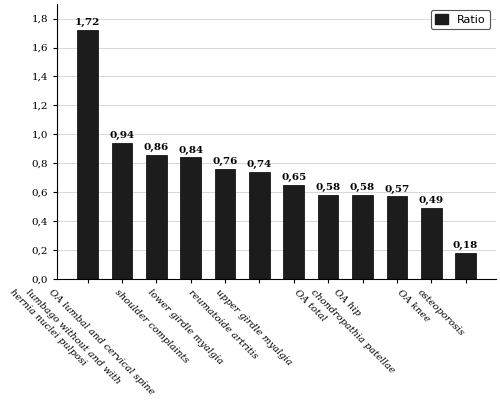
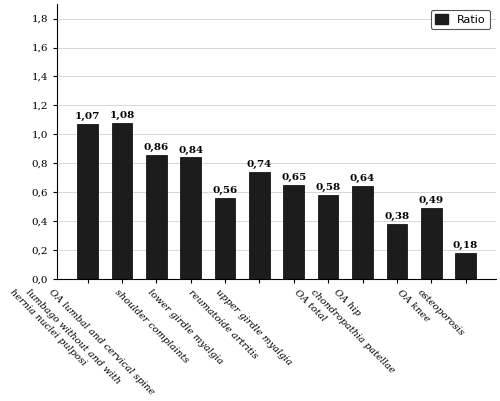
hernia nuclei pulposi: 1,72 -> 1,07
lumbago without and with: 0,94 -> 1,08
lower girdle myalgia: 0,76 -> 0,56
OA hip: 0,58 -> 0,64
chondropathia patellae: 0,57 -> 0,38
